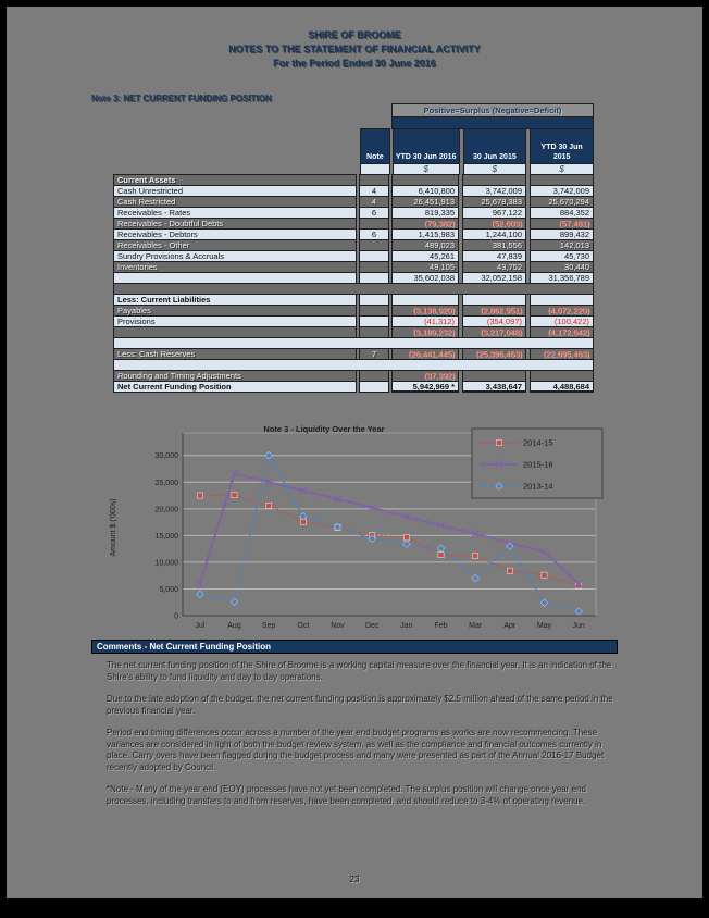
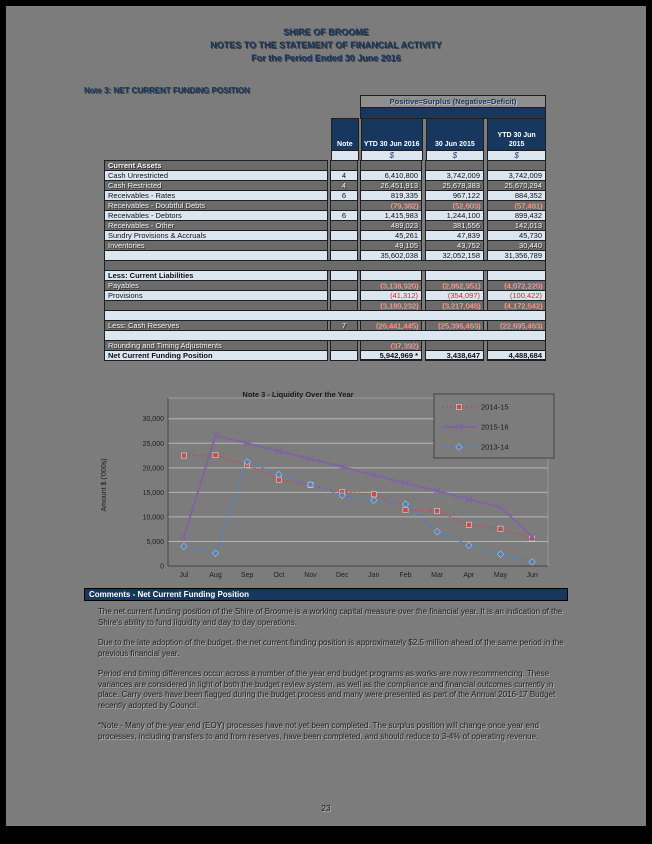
2013-14/Sep: 30000 -> 21000
2013-14/Apr: 13000 -> 4000
